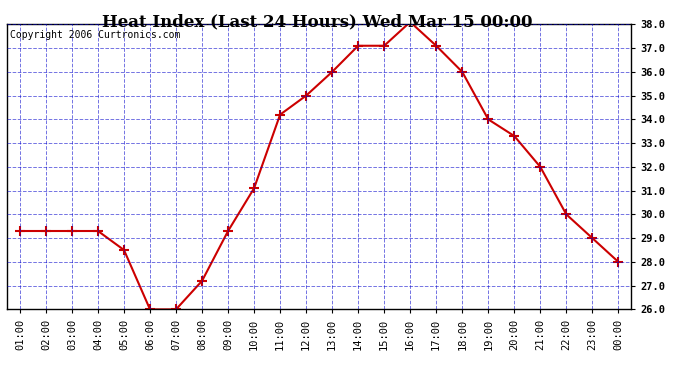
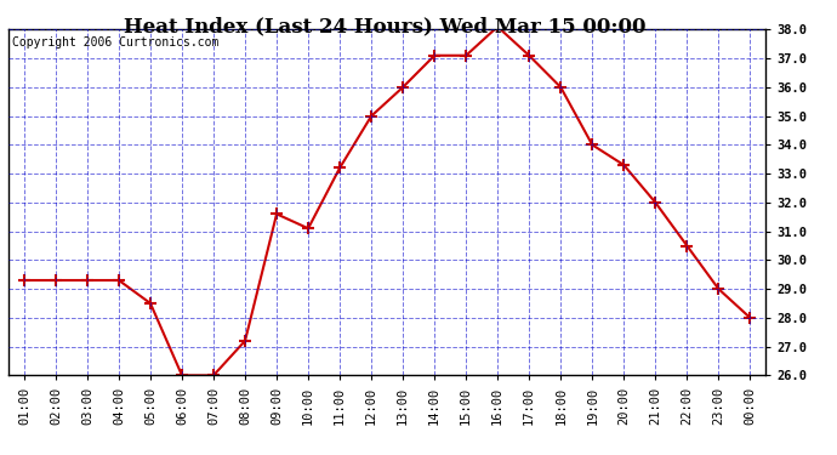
09:00: 29.3 -> 31.6
11:00: 34.2 -> 33.2
22:00: 30.0 -> 30.5
